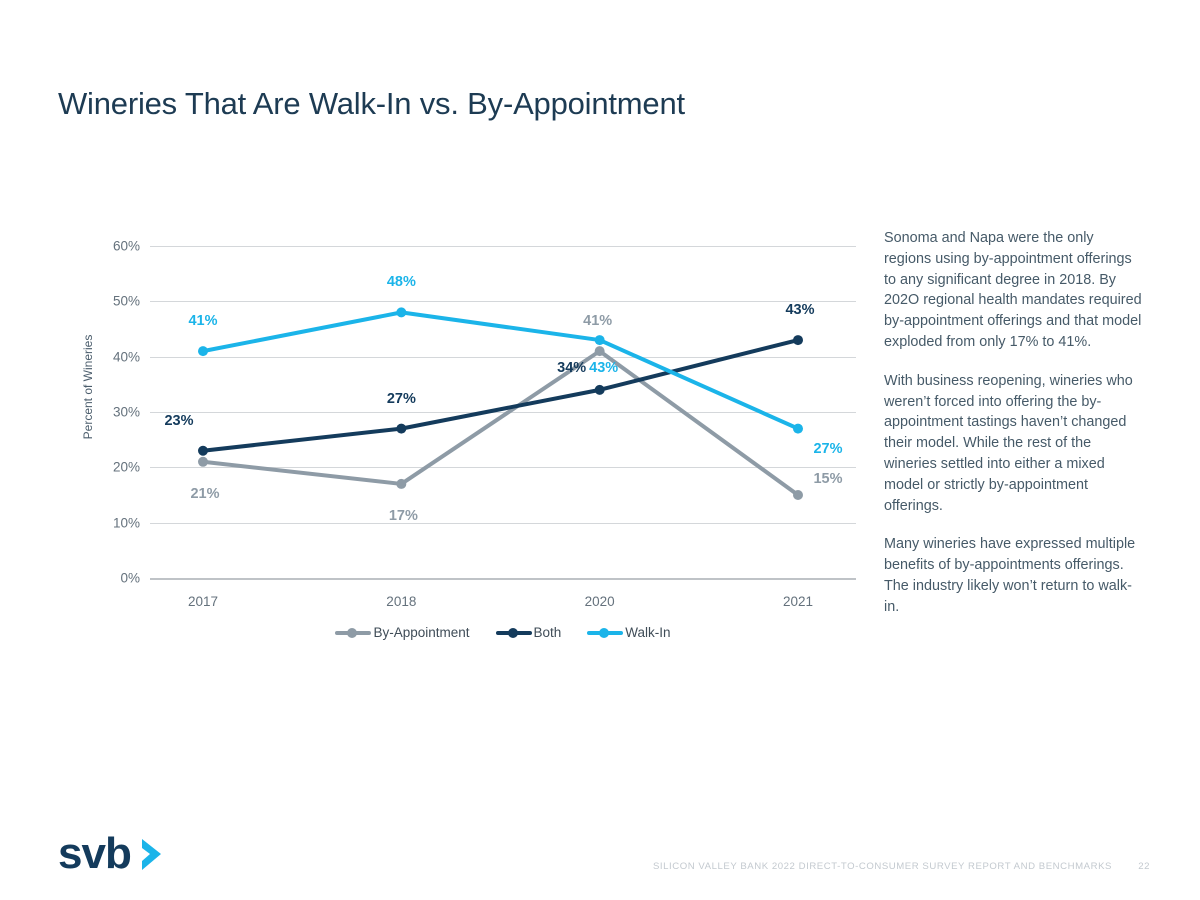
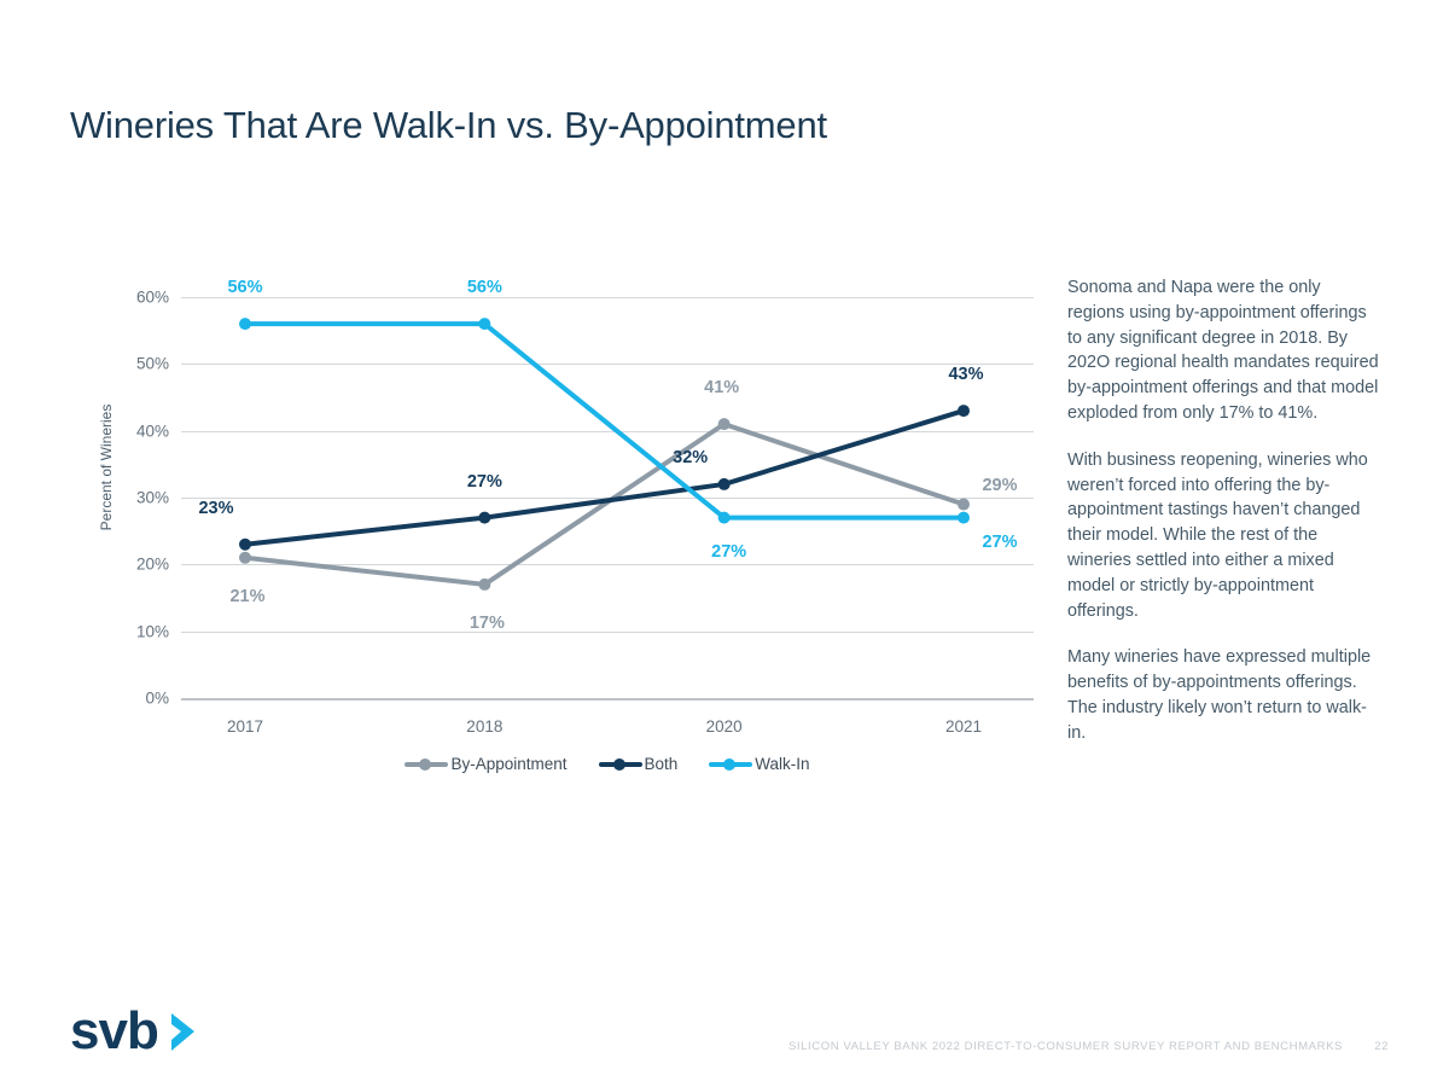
Walk-In/2017: 41% -> 56%
Walk-In/2018: 48% -> 56%
Both/2020: 34% -> 32%
Walk-In/2020: 43% -> 27%
By-Appointment/2021: 15% -> 29%
